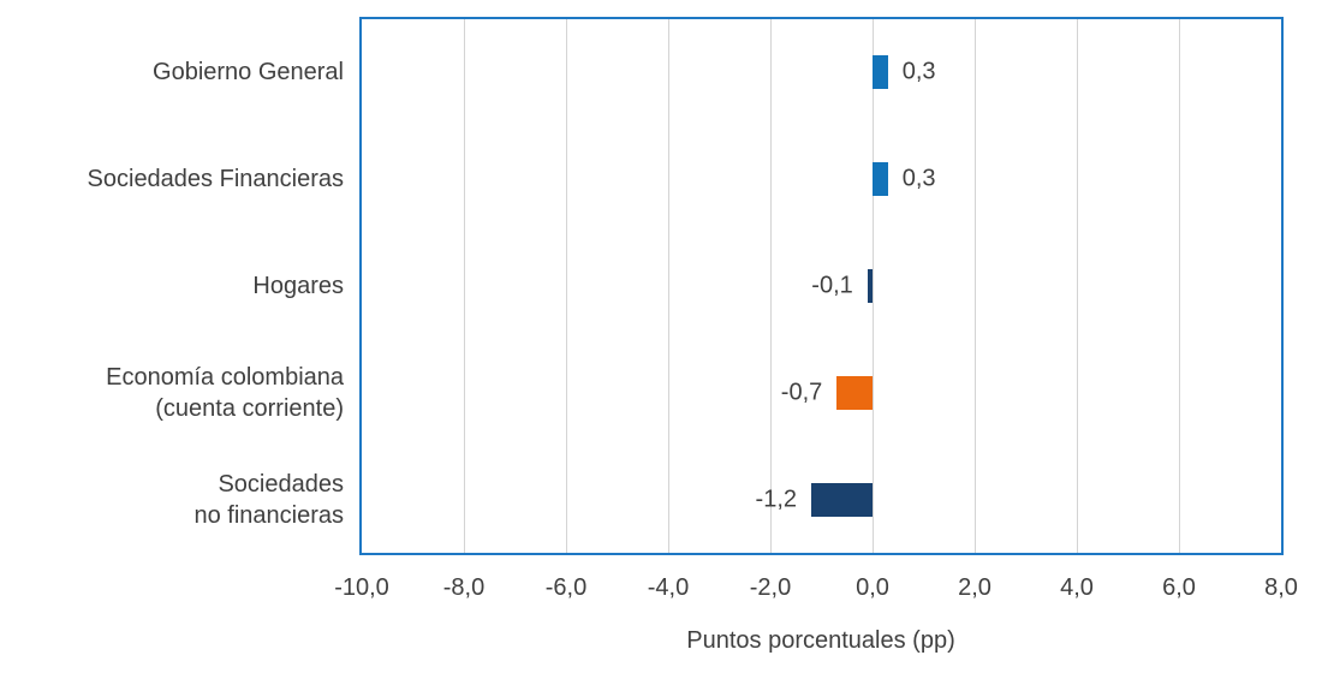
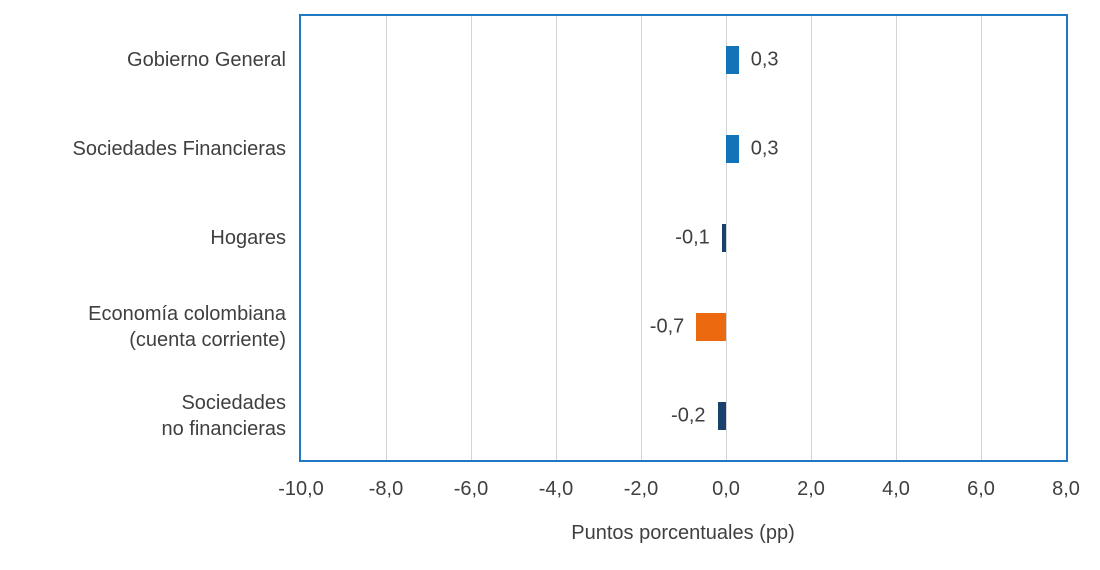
Sociedades no financieras: -1,2 -> -0,2
